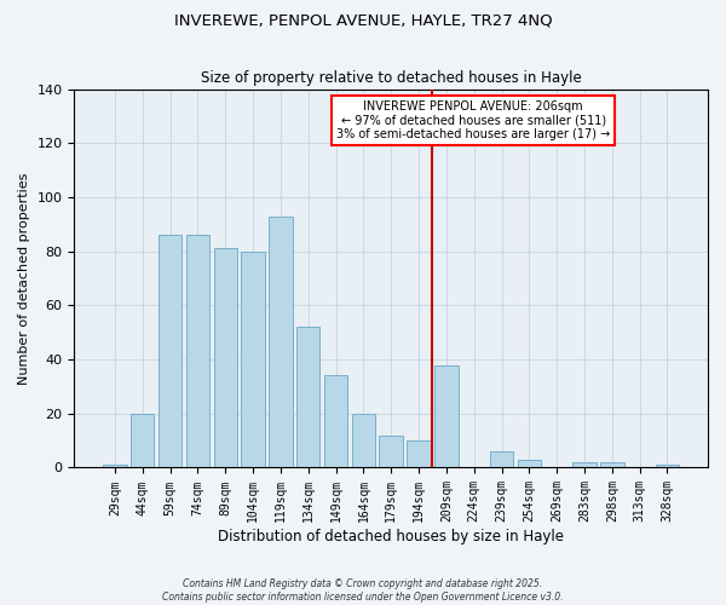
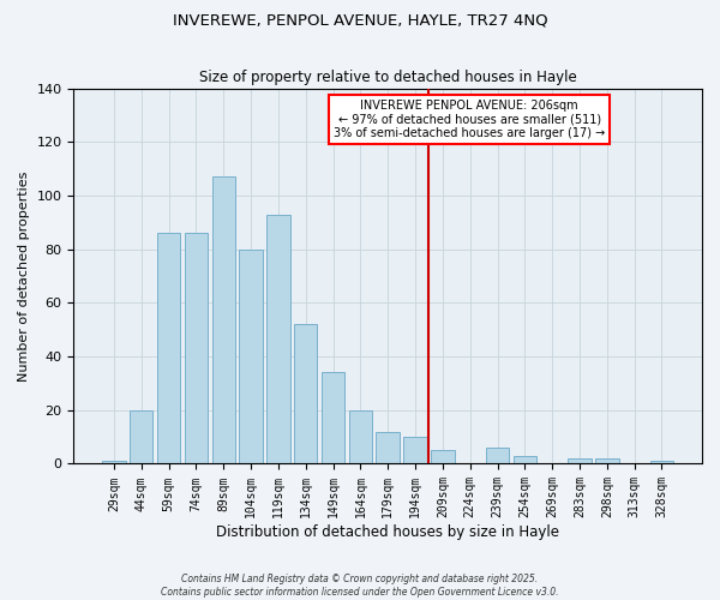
89sqm: 81 -> 107
209sqm: 38 -> 5
